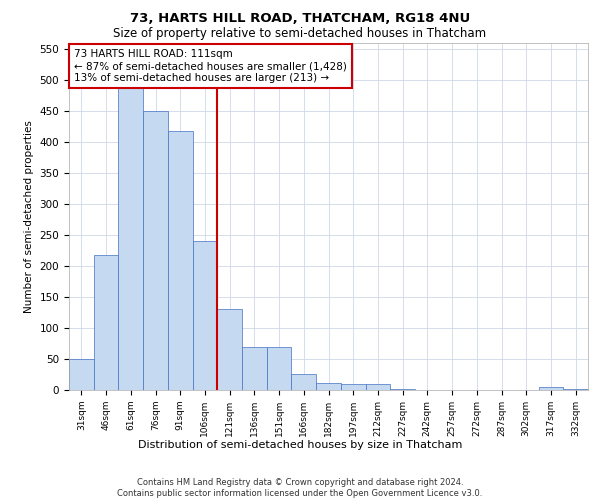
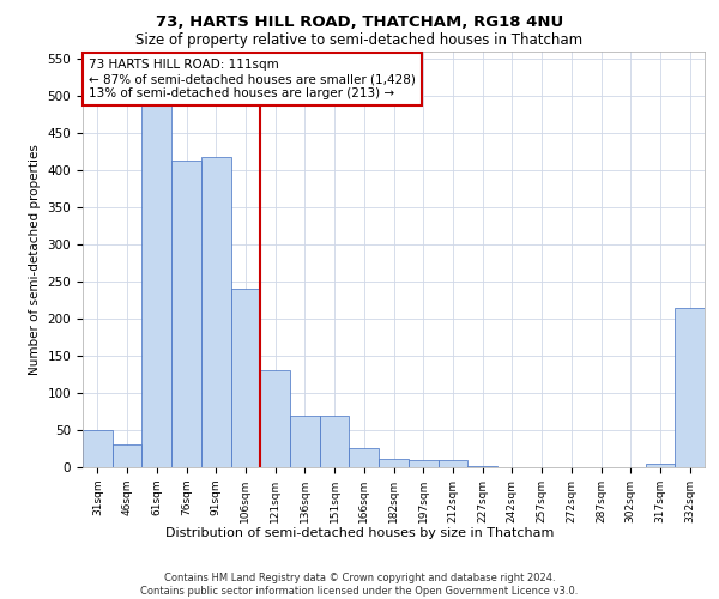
46sqm: 218 -> 30
76sqm: 450 -> 412
332sqm: 2 -> 214
